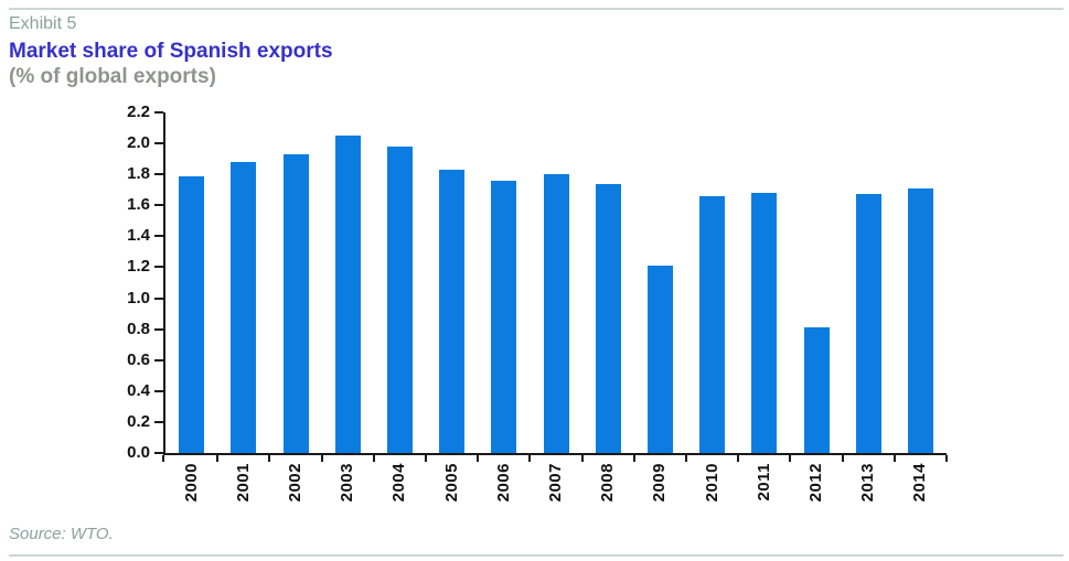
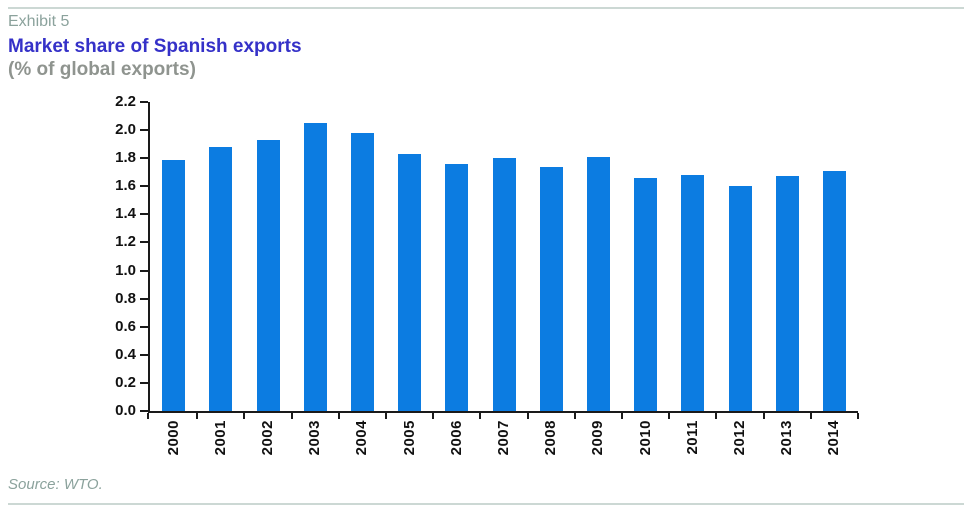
2009: 1.21 -> 1.81
2012: 0.81 -> 1.60
